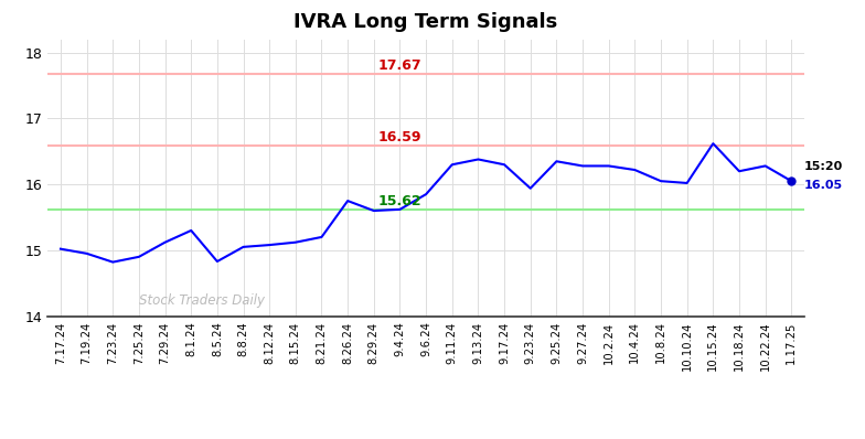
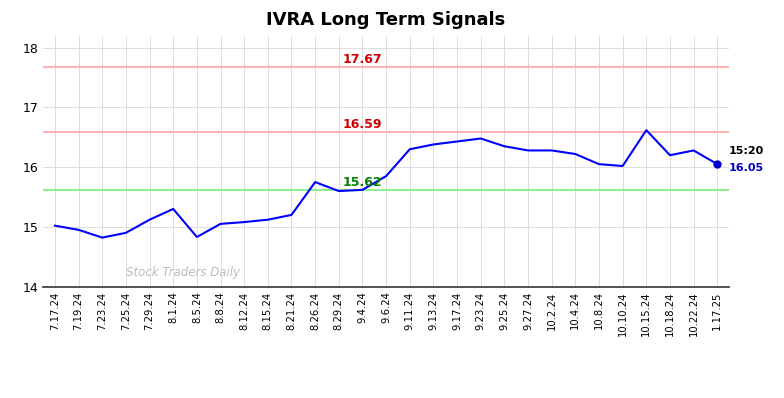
9.17.24: 16.30 -> 16.43
9.23.24: 15.94 -> 16.48
